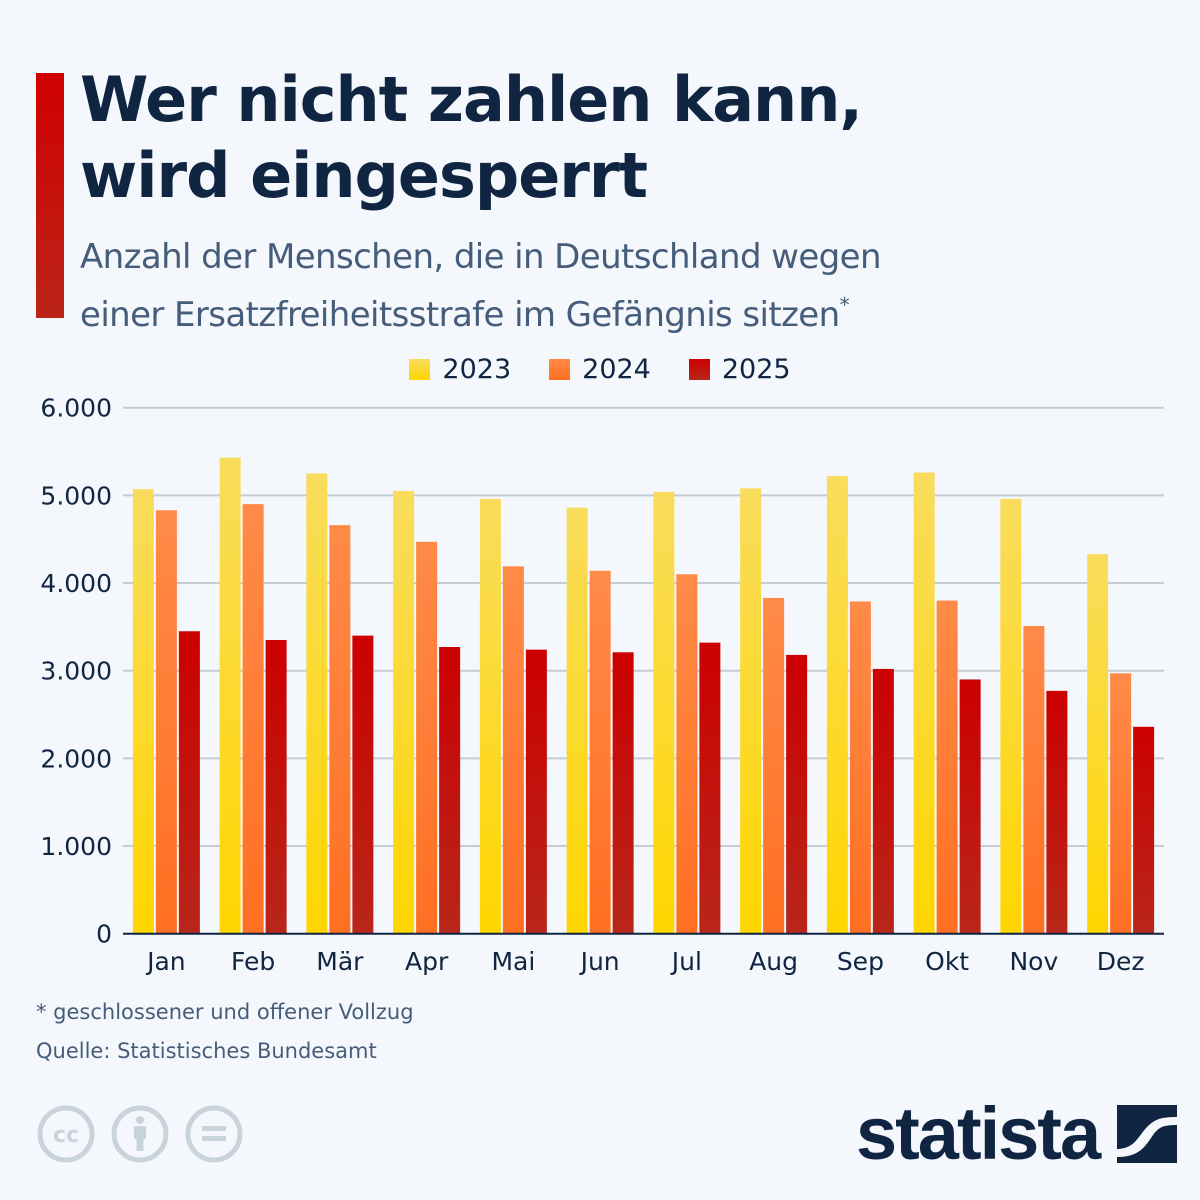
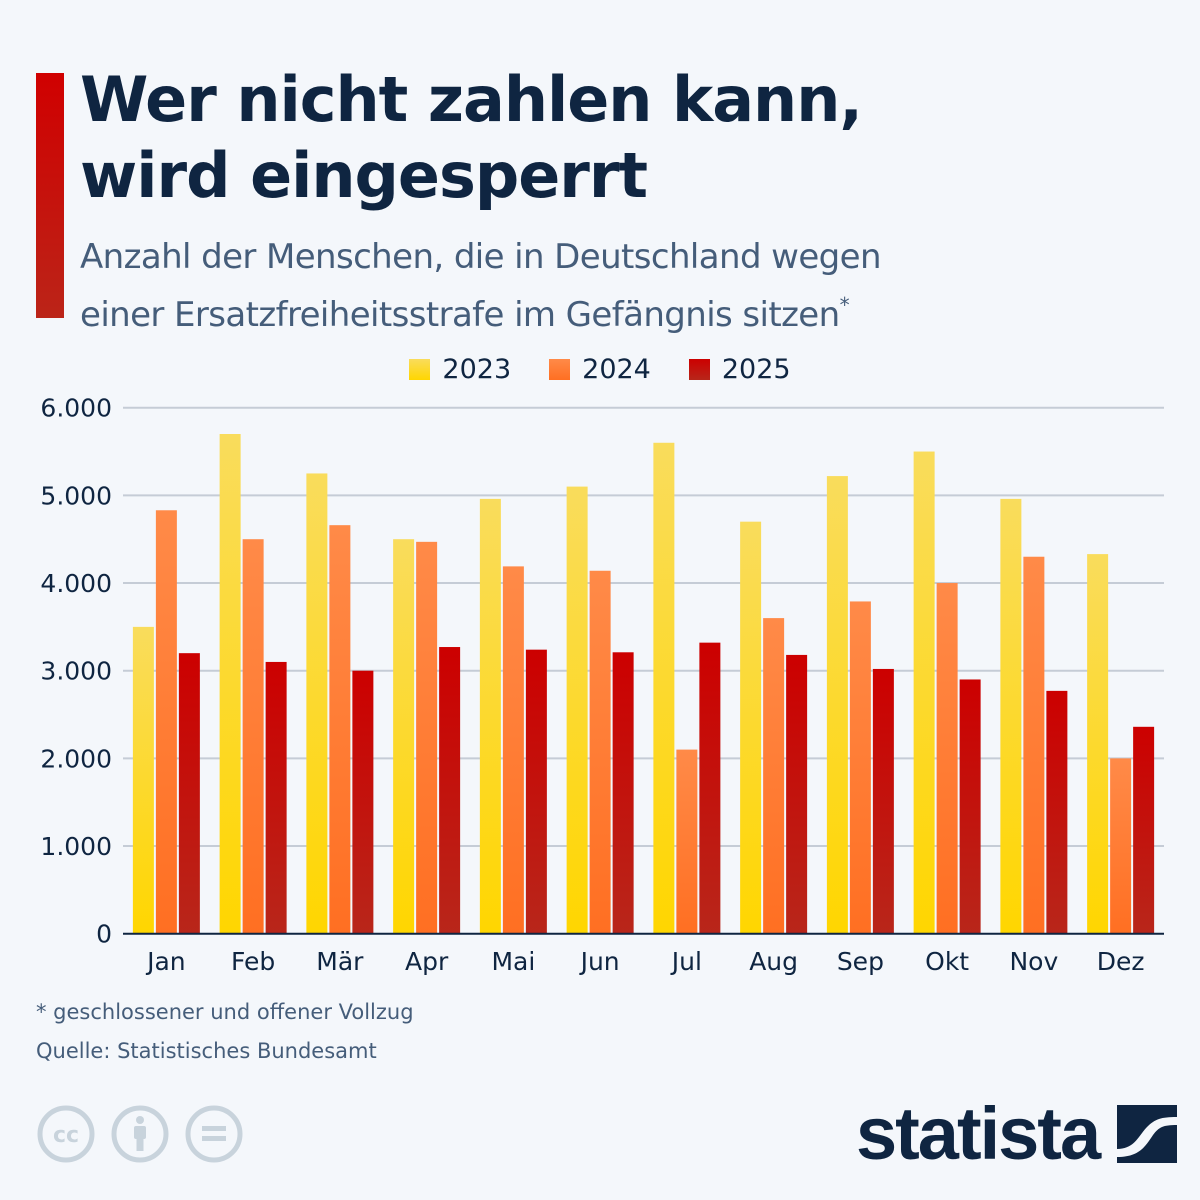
2023/Jan: 5100 -> 3500
2025/Jan: 3400 -> 3200
2023/Feb: 5400 -> 5700
2024/Feb: 4900 -> 4500
2025/Feb: 3400 -> 3100
2025/Mär: 3400 -> 3000
2023/Apr: 5000 -> 4500
2023/Jun: 4900 -> 5100
2023/Jul: 5000 -> 5600
2024/Jul: 4100 -> 2100
2023/Aug: 5100 -> 4700
2024/Aug: 3800 -> 3600
2023/Okt: 5300 -> 5500
2024/Okt: 3800 -> 4000
2024/Nov: 3500 -> 4300
2024/Dez: 3000 -> 2000
